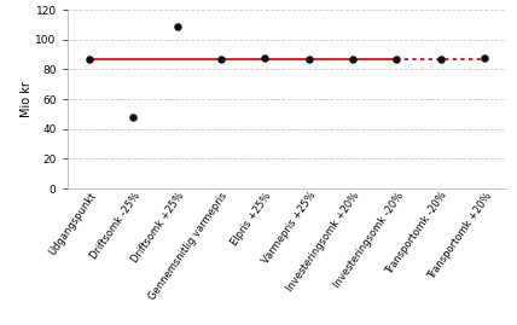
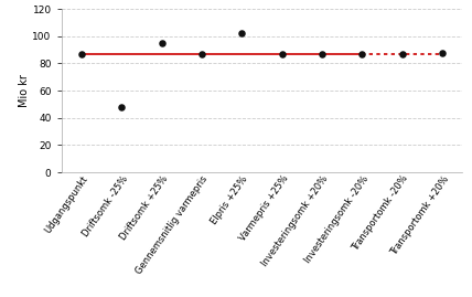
Driftsomk +25%: 109 -> 95
Elpris +25%: 88 -> 102
